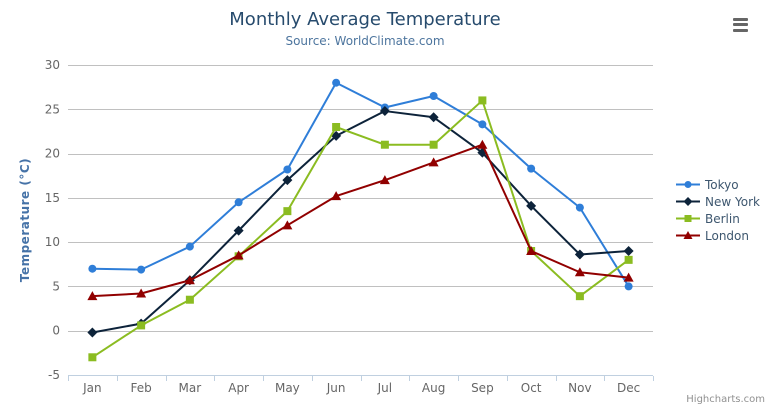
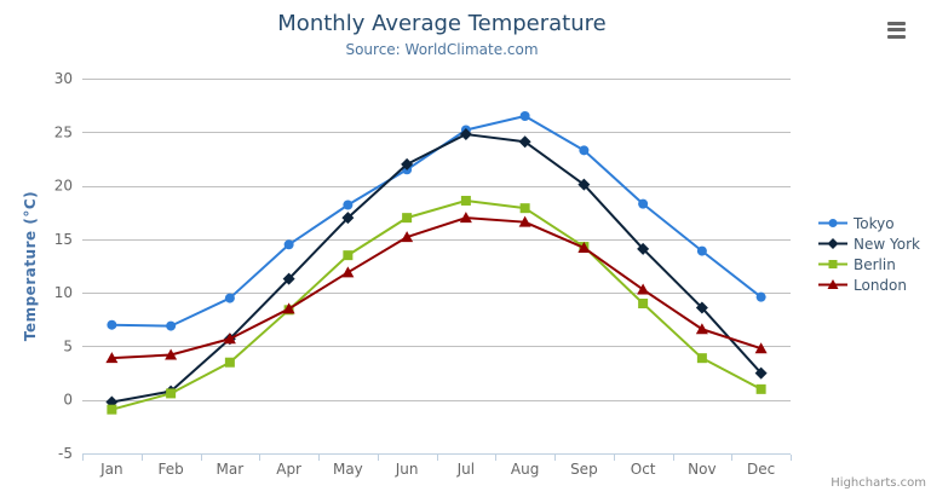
Berlin/Jan: -3 -> -1
Tokyo/Jun: 28 -> 22
Berlin/Jun: 23 -> 17
Berlin/Jul: 21 -> 19
Berlin/Aug: 21 -> 18
London/Aug: 19 -> 17
Berlin/Sep: 26 -> 14
London/Sep: 21 -> 14
London/Oct: 9 -> 10
Tokyo/Dec: 5 -> 10
New York/Dec: 9 -> 2
Berlin/Dec: 8 -> 1
London/Dec: 6 -> 5
